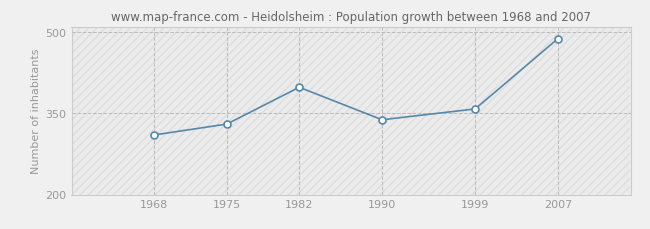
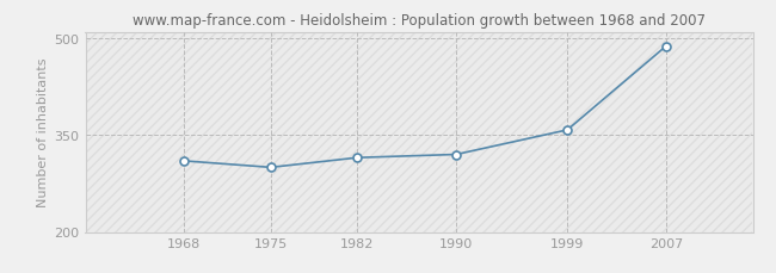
1975: 330 -> 300
1982: 398 -> 315
1990: 338 -> 320
